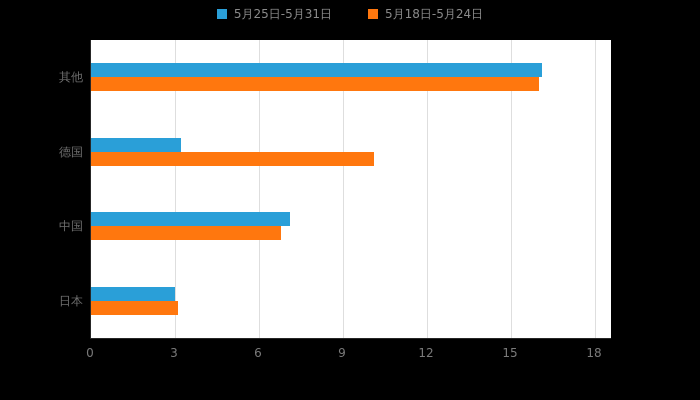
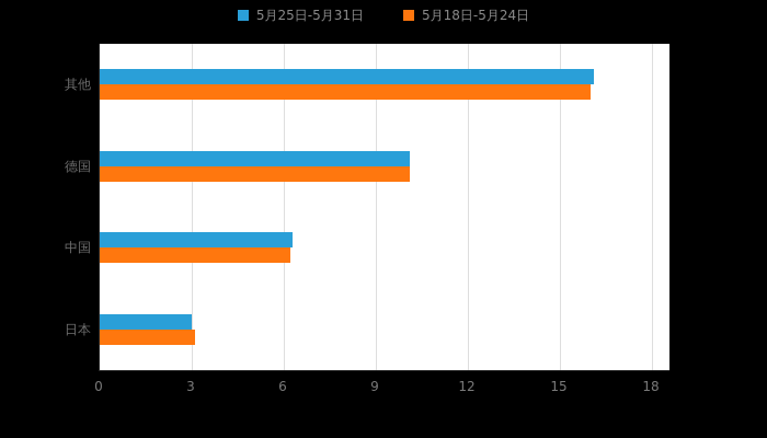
5月25日-5月31日/德国: 3.2 -> 10.1
5月25日-5月31日/中国: 7.1 -> 6.3
5月18日-5月24日/中国: 6.8 -> 6.2
